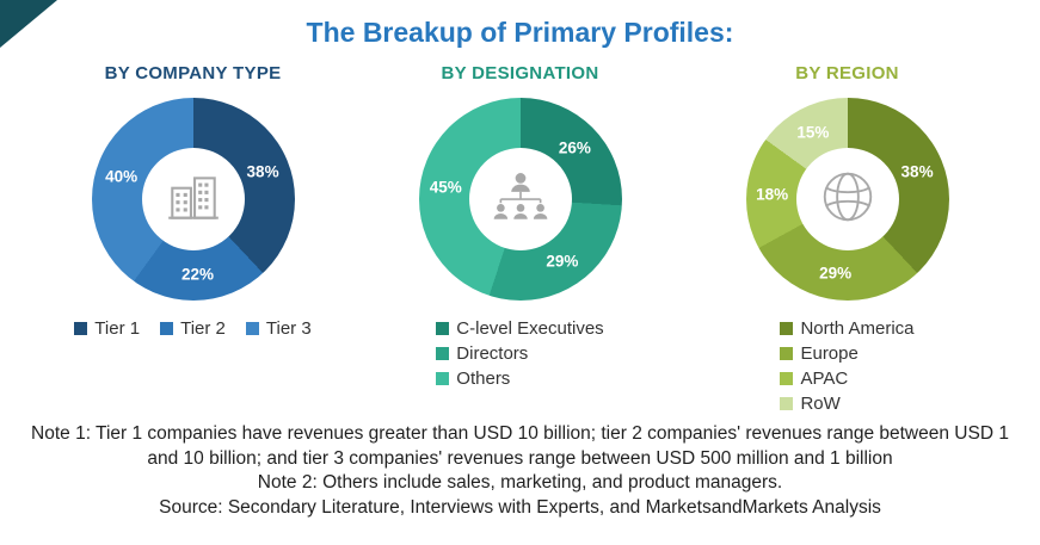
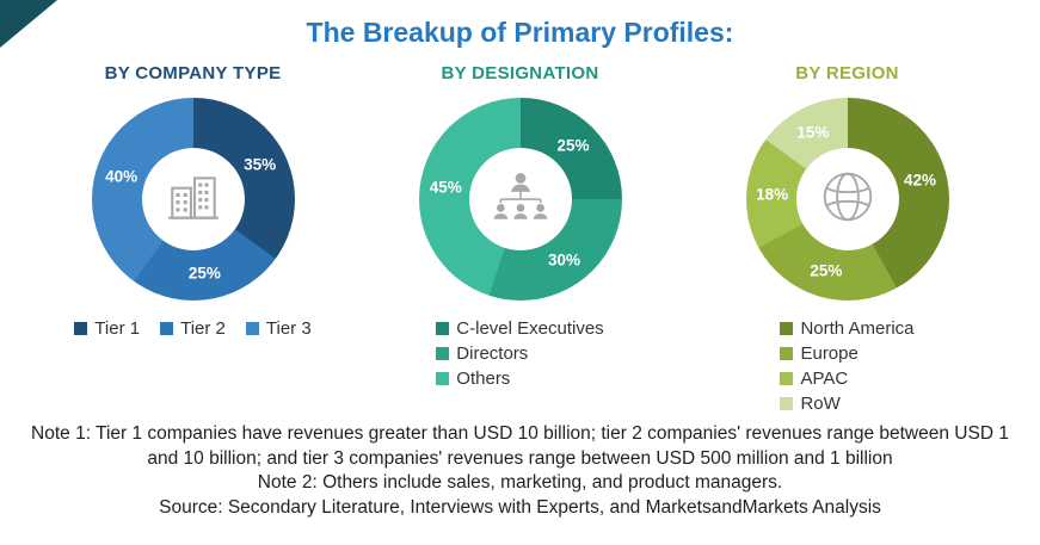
BY COMPANY TYPE/Tier 1: 38% -> 35%
BY COMPANY TYPE/Tier 2: 22% -> 25%
BY DESIGNATION/C-level Executives: 26% -> 25%
BY DESIGNATION/Directors: 29% -> 30%
BY REGION/North America: 38% -> 42%
BY REGION/Europe: 29% -> 25%
